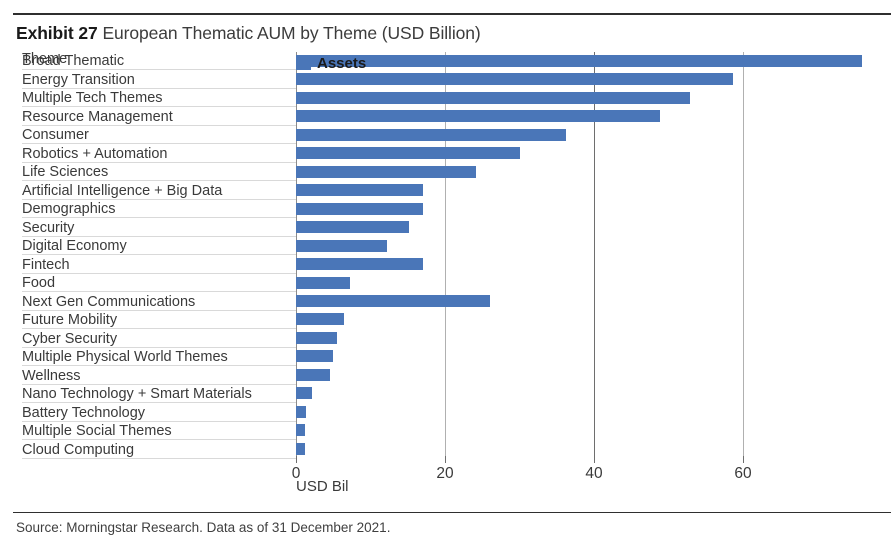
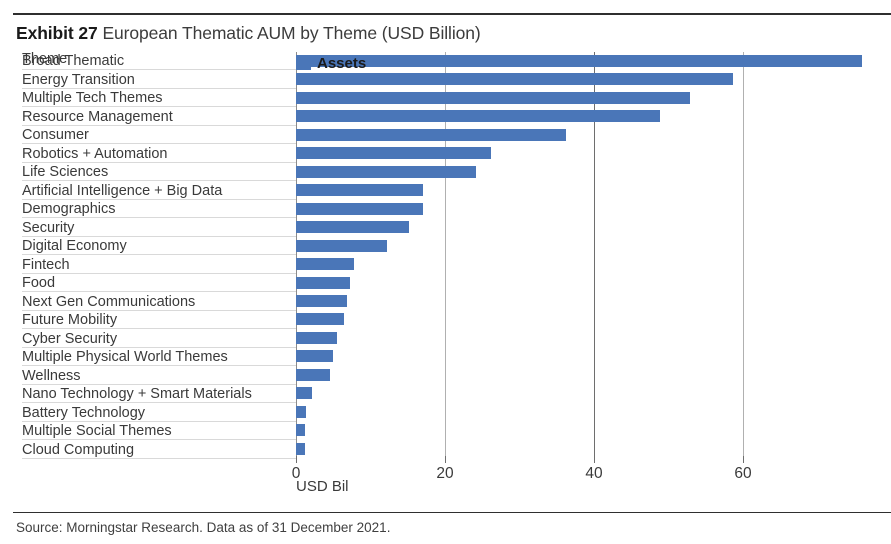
Robotics + Automation: 30 -> 26
Fintech: 17 -> 8
Next Gen Communications: 26 -> 7
